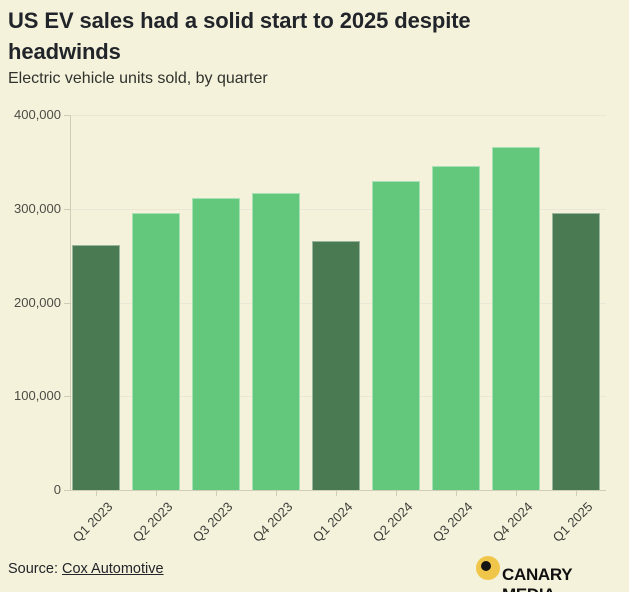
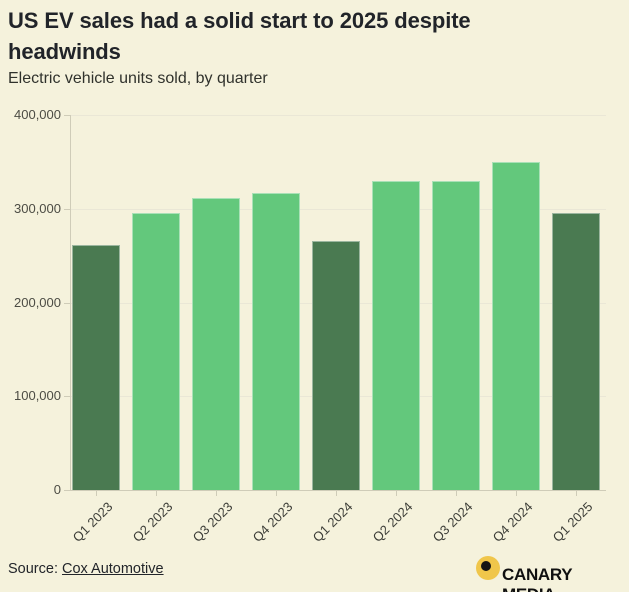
Q3 2024: 350000 -> 330000
Q4 2024: 370000 -> 350000
